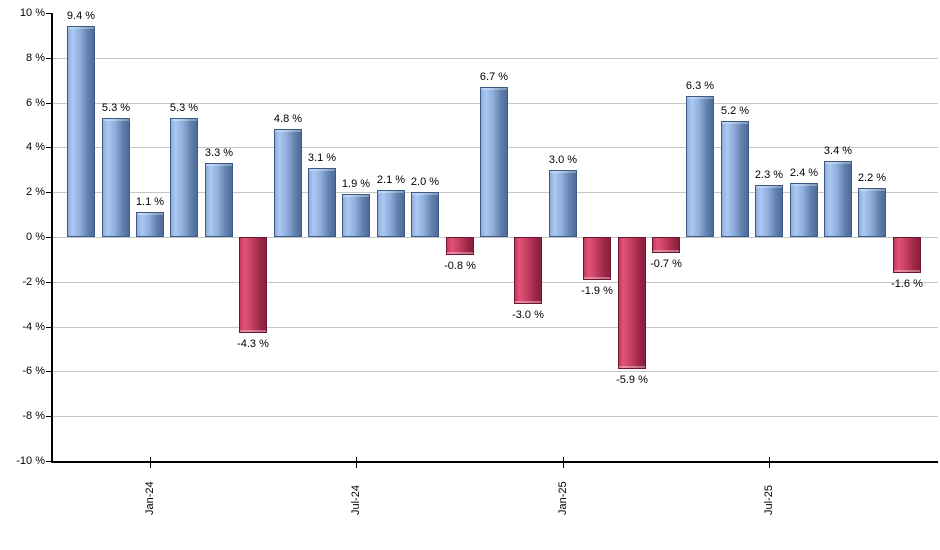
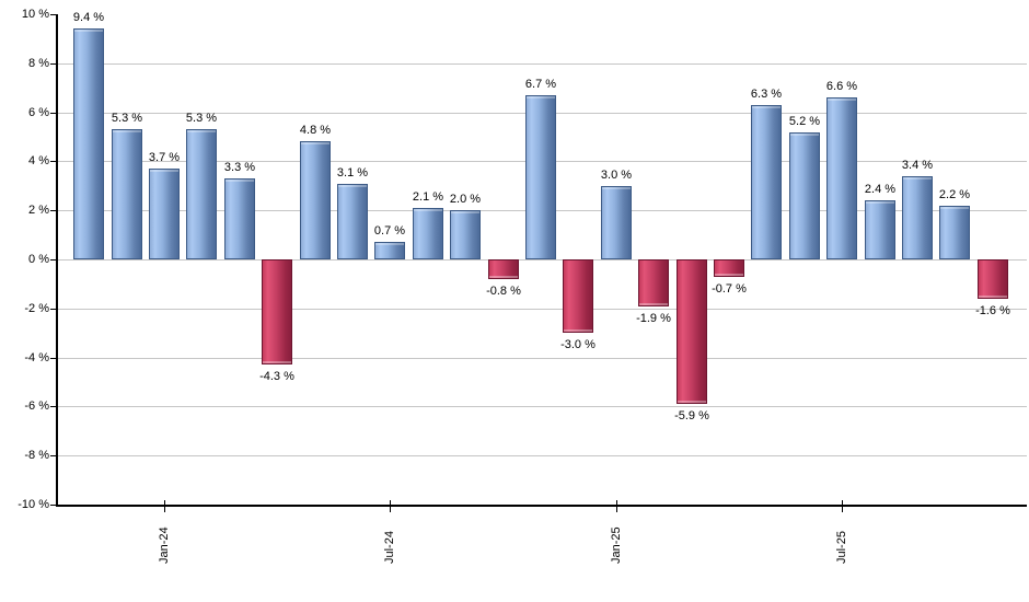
Jan-24: 1.1 -> 3.7
Jul-24: 1.9 -> 0.7
Jul-25: 2.3 -> 6.6
